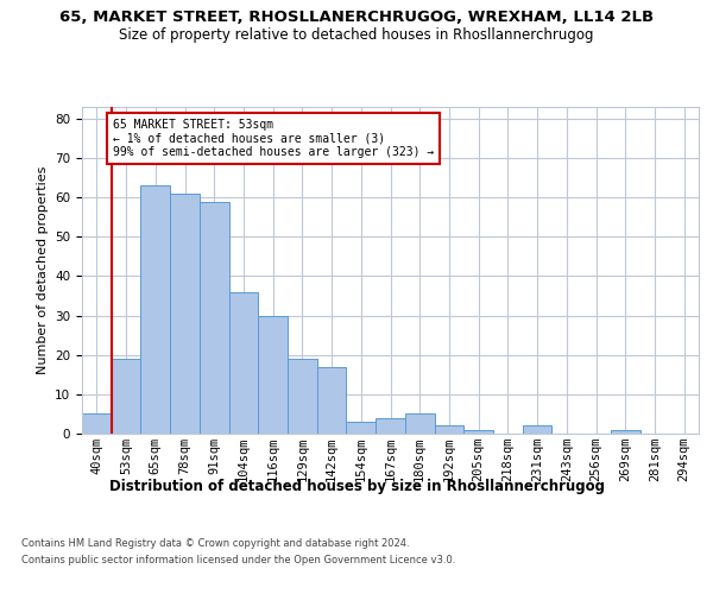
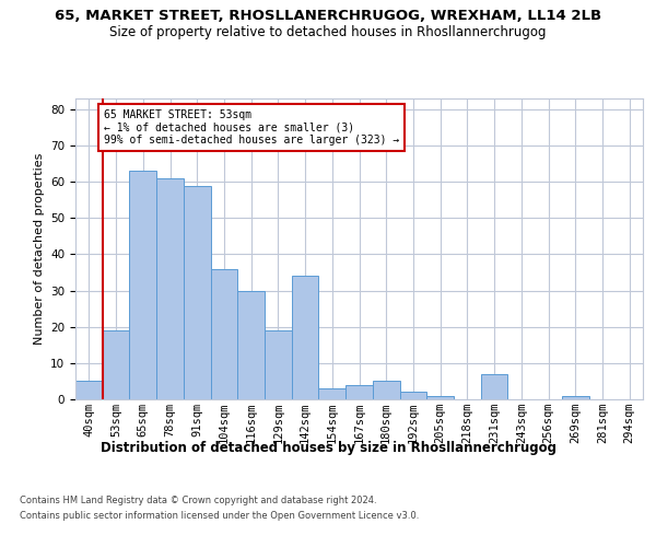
142sqm: 17 -> 34
231sqm: 2 -> 7
